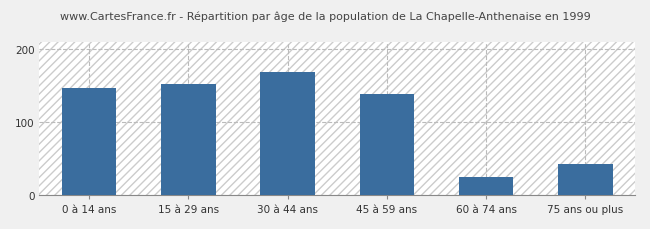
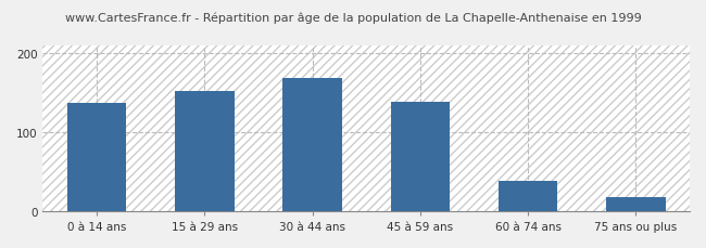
0 à 14 ans: 146 -> 137
60 à 74 ans: 24 -> 38
75 ans ou plus: 42 -> 18
